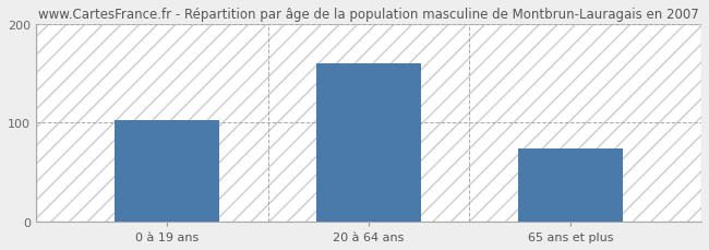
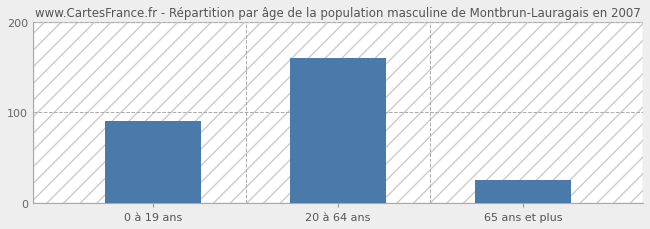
0 à 19 ans: 102 -> 90
65 ans et plus: 74 -> 25
